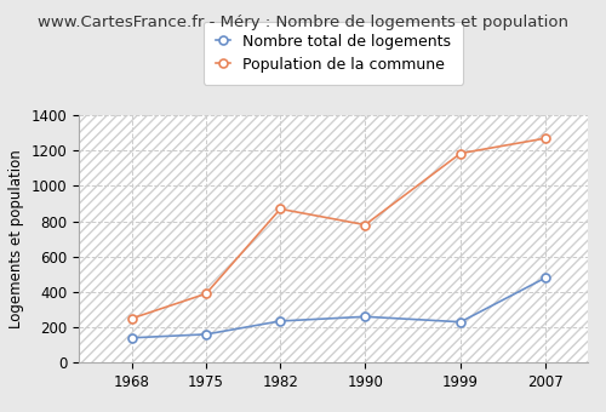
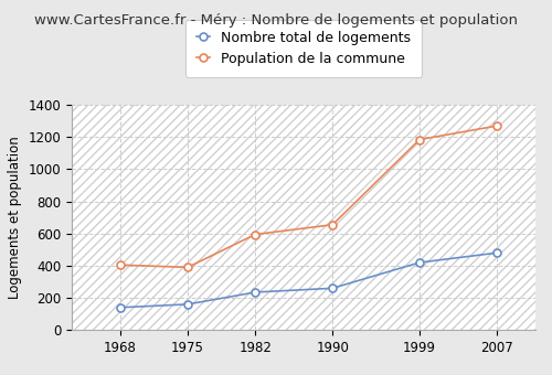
Population de la commune/1968: 250 -> 400
Population de la commune/1982: 870 -> 600
Population de la commune/1990: 780 -> 660
Nombre total de logements/1999: 230 -> 420
